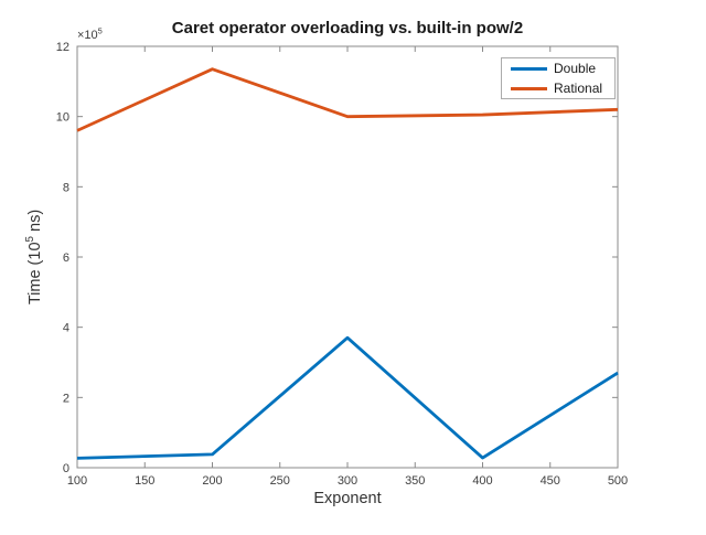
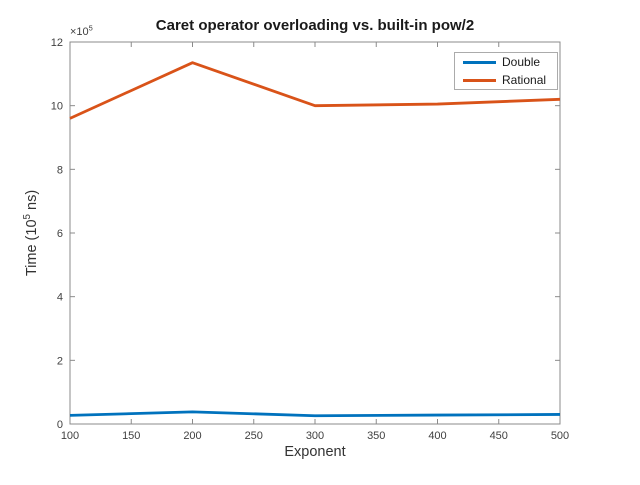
Double/300: 3.7 -> 0.3
Double/500: 2.7 -> 0.3
